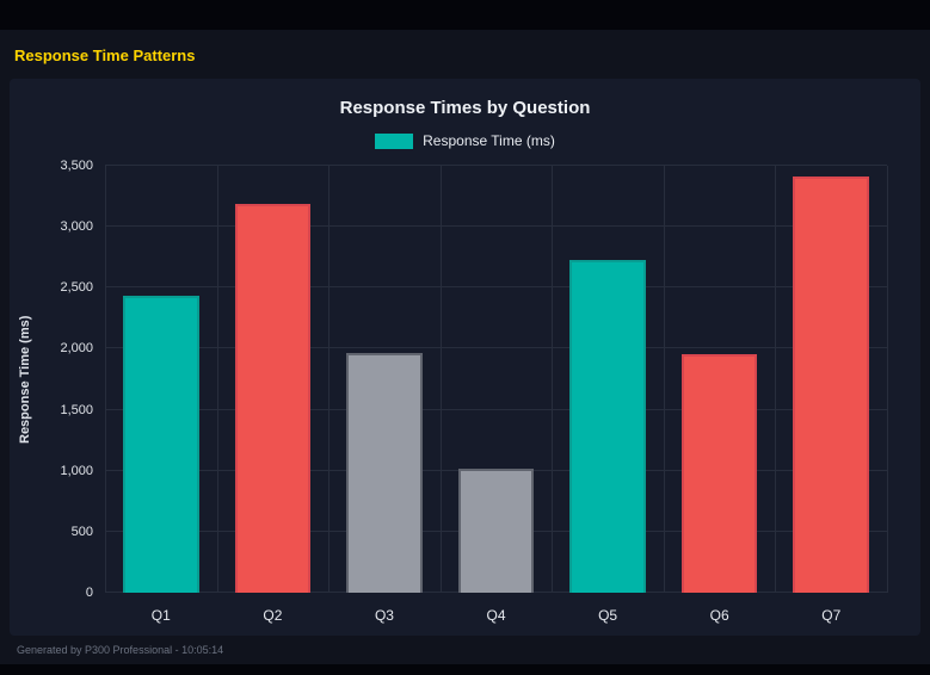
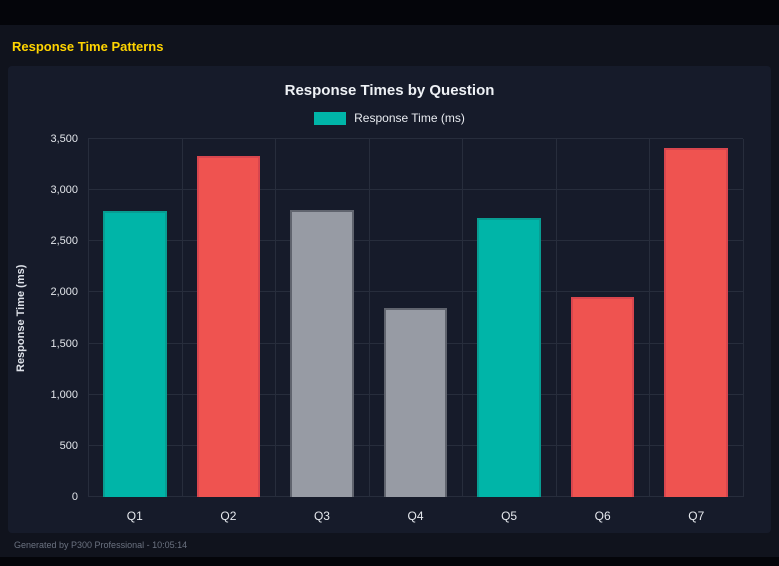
Q1: 2430 -> 2800
Q2: 3190 -> 3330
Q3: 1970 -> 2810
Q4: 1020 -> 1850
